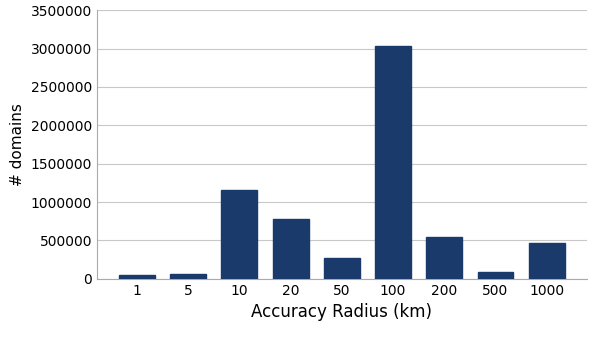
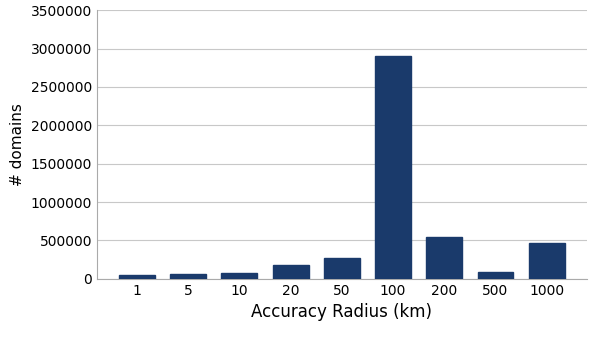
10: 1160000 -> 80000
20: 780000 -> 180000
100: 3040000 -> 2900000
